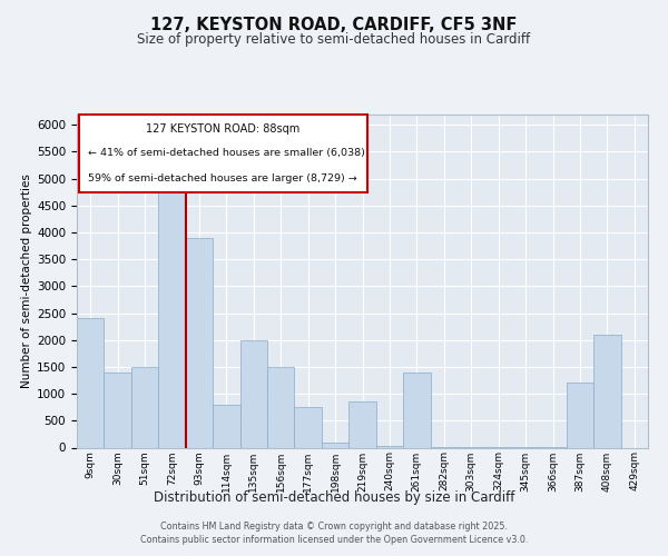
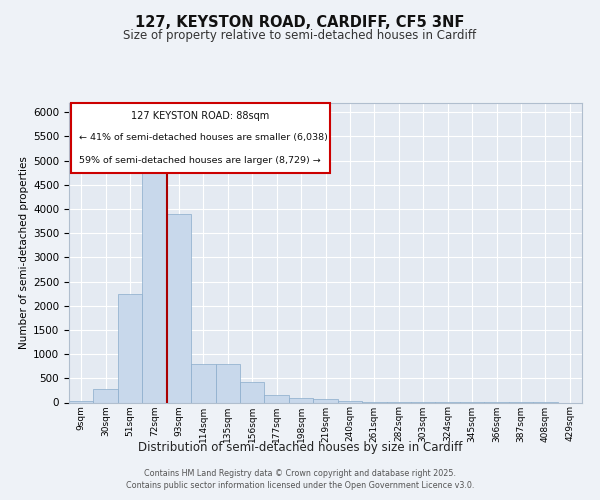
9sqm: 2400 -> 20
30sqm: 1400 -> 270
51sqm: 1500 -> 2250
135sqm: 2000 -> 800
156sqm: 1500 -> 420
177sqm: 750 -> 160
219sqm: 850 -> 70
261sqm: 1400 -> 20
387sqm: 1200 -> 0
408sqm: 2100 -> 0
